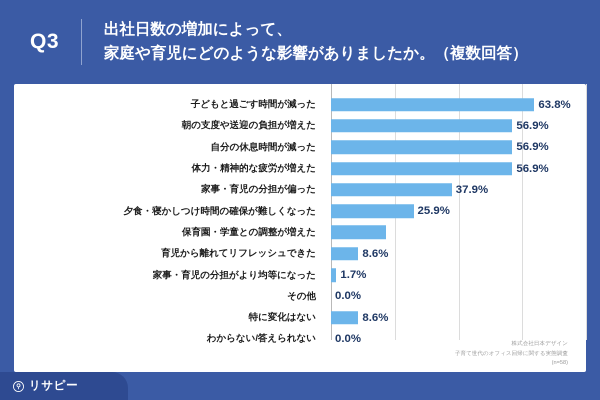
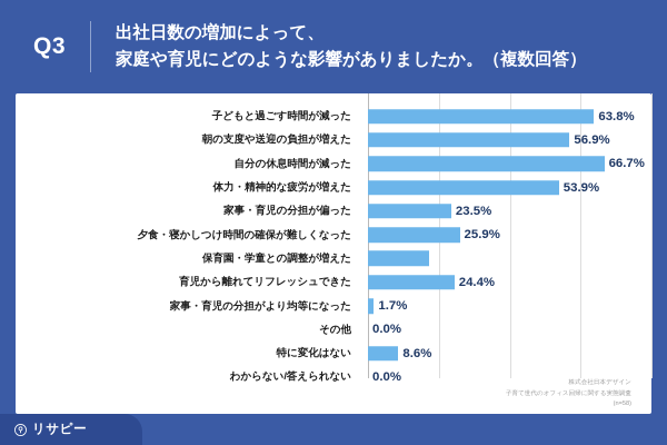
自分の休息時間が減った: 56.9% -> 66.7%
体力・精神的な疲労が増えた: 56.9% -> 53.9%
家事・育児の分担が偏った: 37.9% -> 23.5%
育児から離れてリフレッシュできた: 8.6% -> 24.4%
